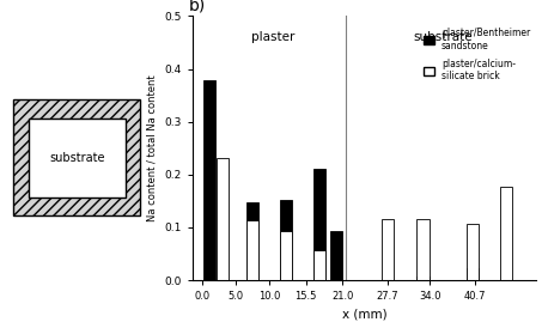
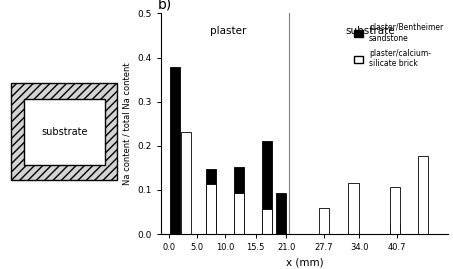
plaster/calcium- silicate brick/27.7: 0.115 -> 0.060
